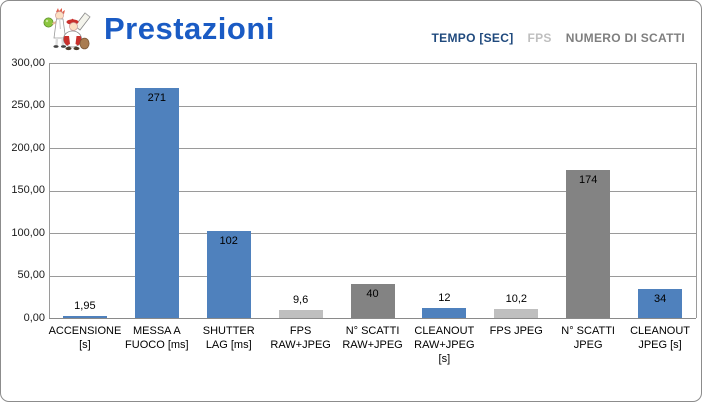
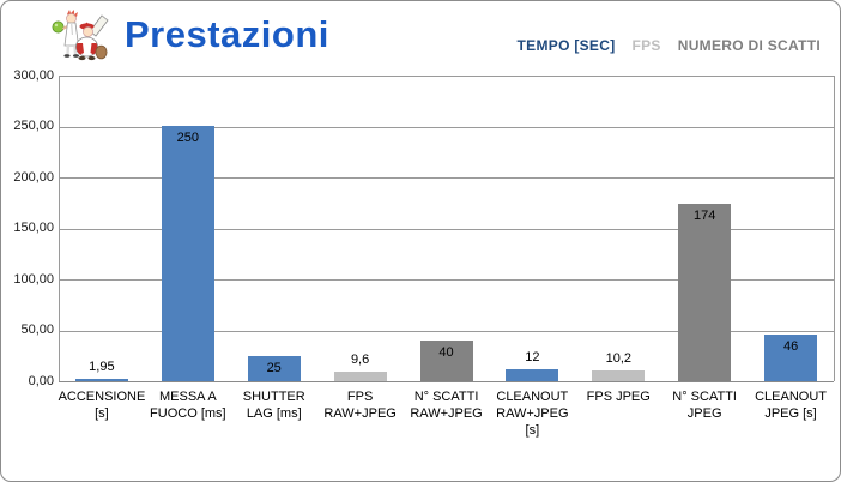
MESSA A FUOCO [ms]: 271 -> 250
SHUTTER LAG [ms]: 102 -> 25
CLEANOUT JPEG [s]: 34 -> 46
